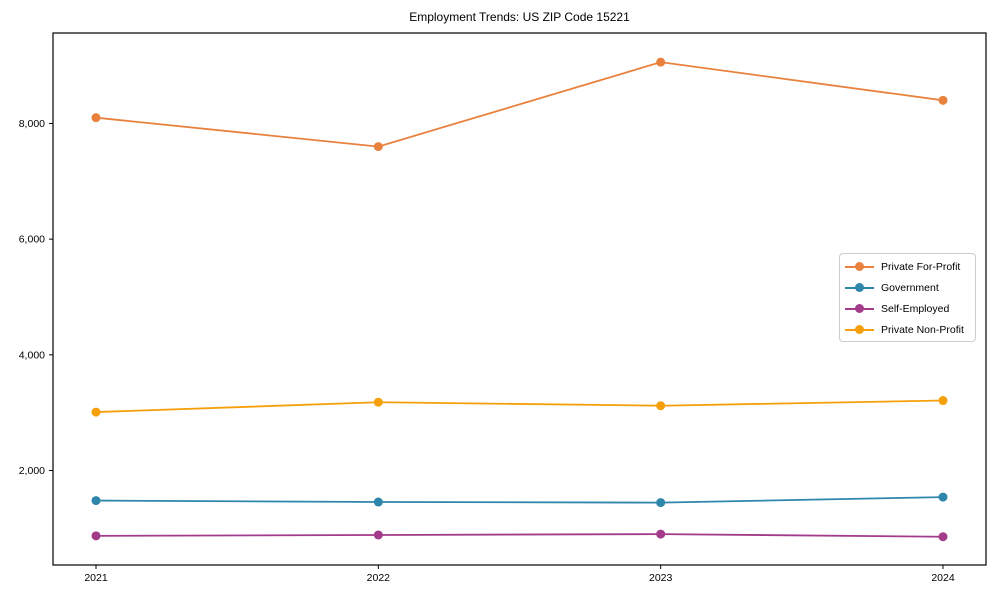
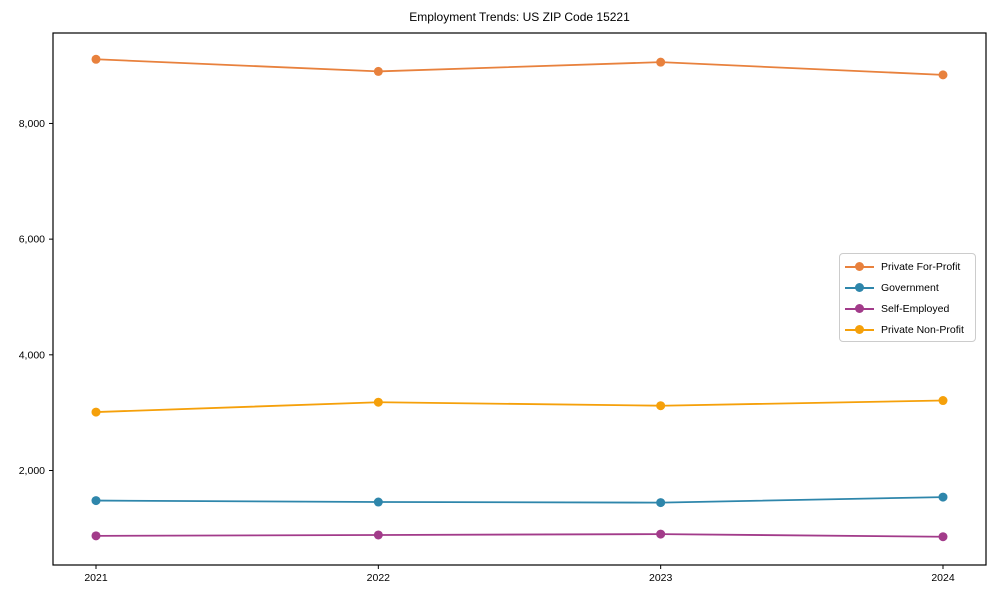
Private For-Profit/2021: 8100 -> 9100
Private For-Profit/2022: 7600 -> 8900
Private For-Profit/2024: 8400 -> 8800
